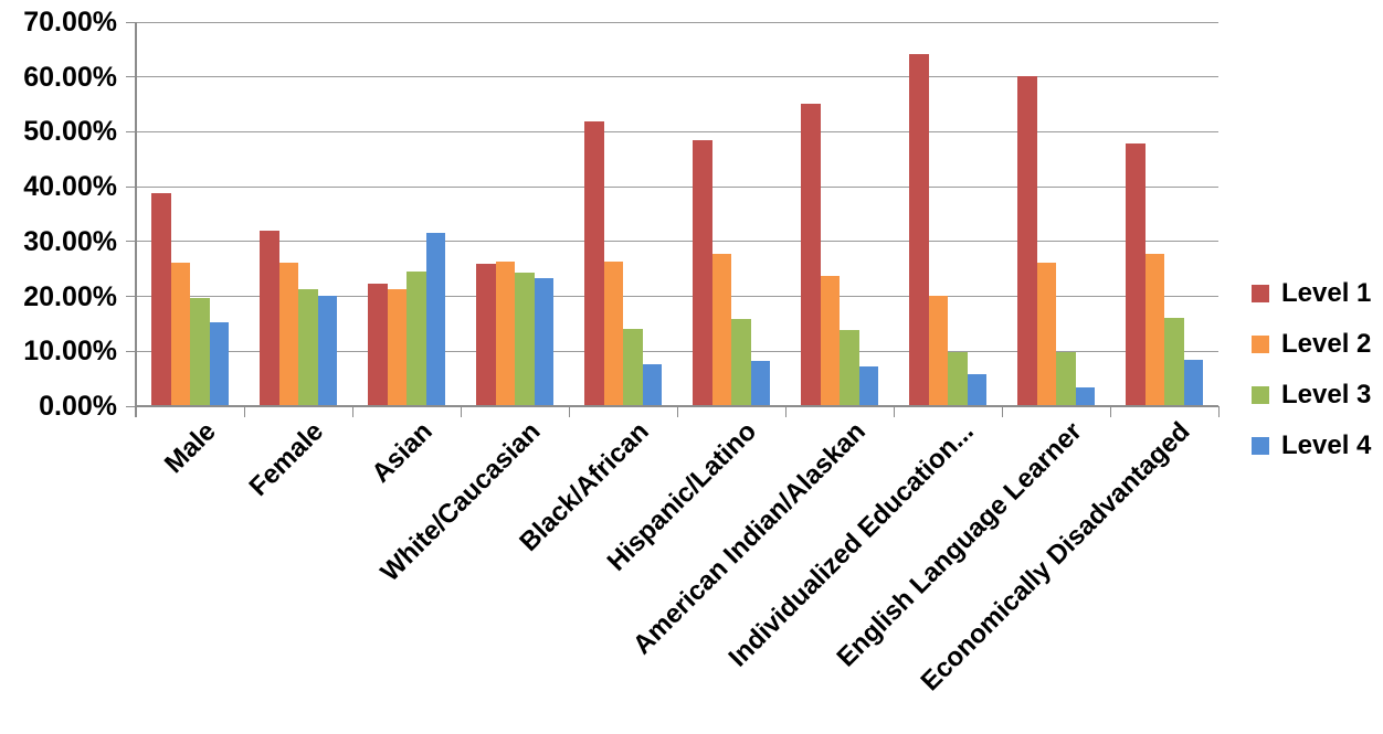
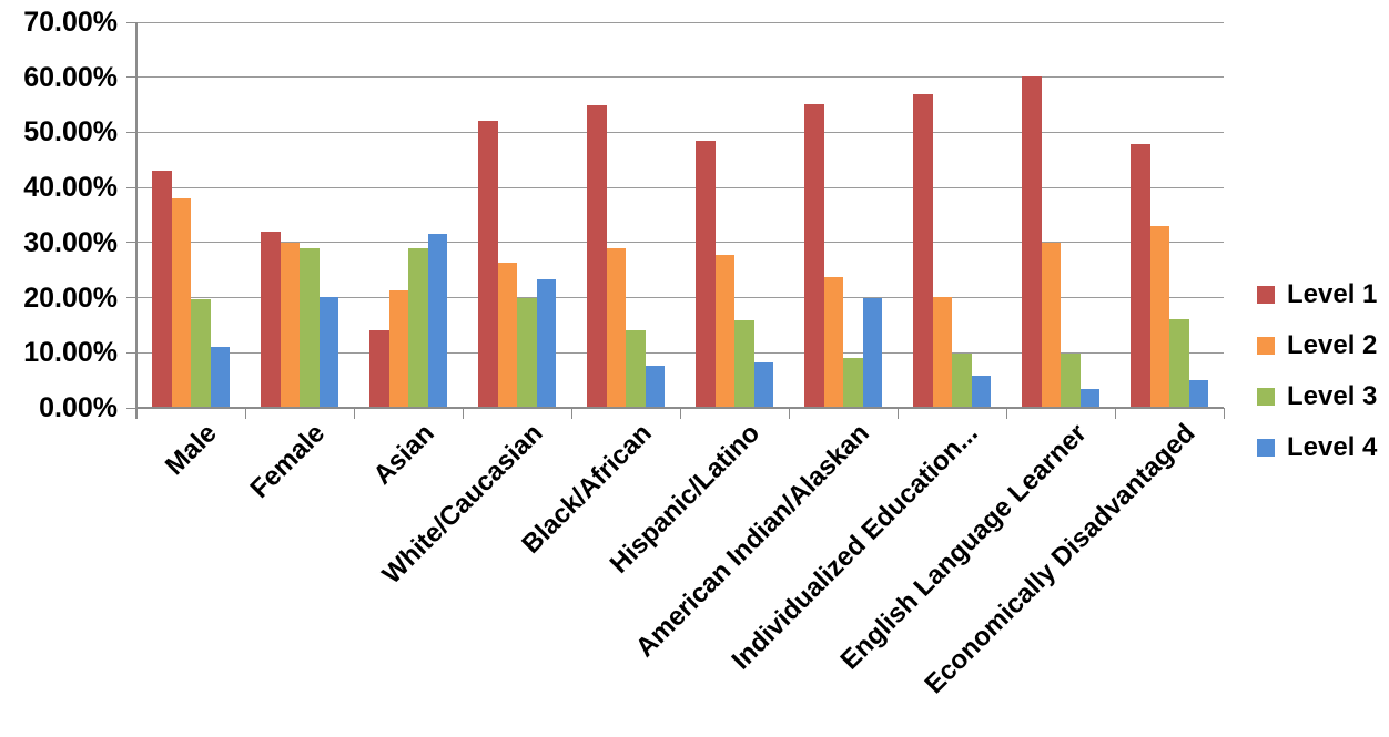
Level 1/Male: 39% -> 43%
Level 2/Male: 26% -> 38%
Level 4/Male: 15% -> 11%
Level 2/Female: 26% -> 30%
Level 3/Female: 21% -> 29%
Level 1/Asian: 22% -> 14%
Level 3/Asian: 24% -> 29%
Level 1/White/Caucasian: 26% -> 52%
Level 3/White/Caucasian: 24% -> 20%
Level 1/Black/African: 52% -> 55%
Level 2/Black/African: 26% -> 29%
Level 3/American Indian/Alaskan: 14% -> 9%
Level 4/American Indian/Alaskan: 7% -> 20%
Level 1/Individualized Education...: 64% -> 57%
Level 2/English Language Learner: 26% -> 30%
Level 2/Economically Disadvantaged: 28% -> 33%
Level 4/Economically Disadvantaged: 8% -> 5%
